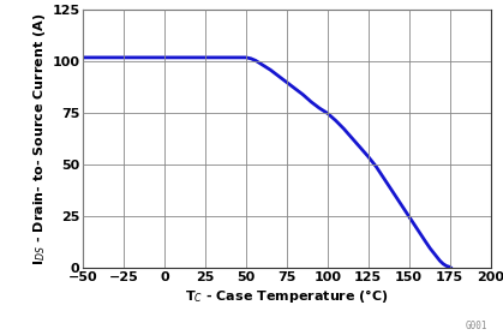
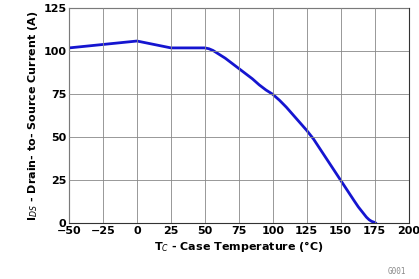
0: 102 -> 106
